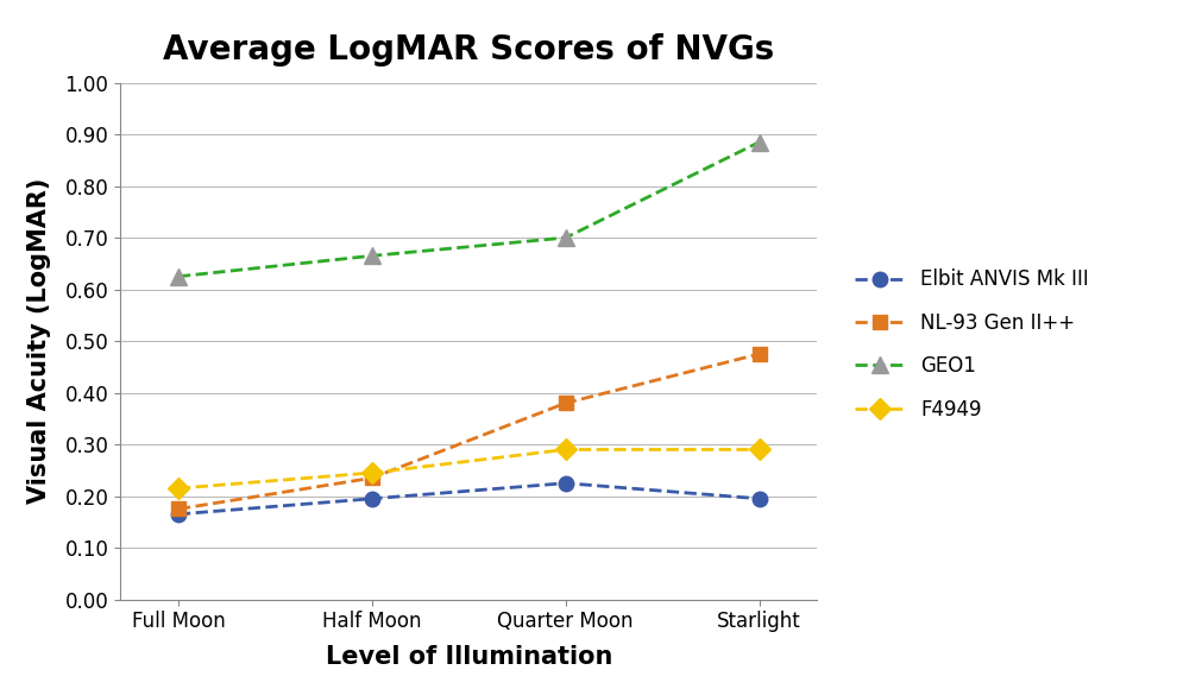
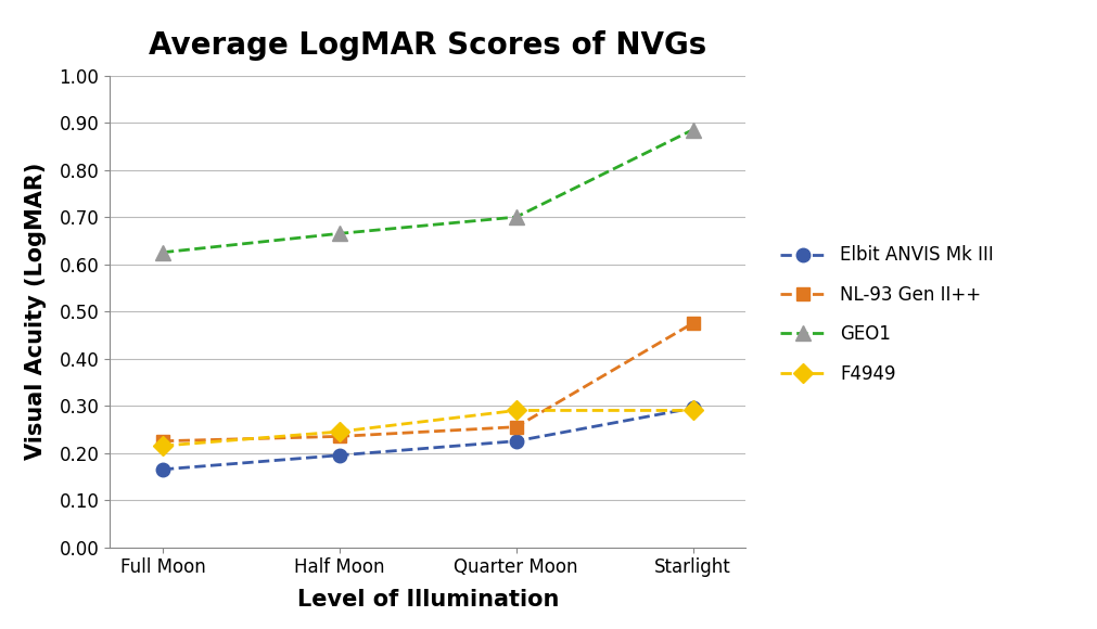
NL-93 Gen II++/Full Moon: 0.175 -> 0.225
NL-93 Gen II++/Quarter Moon: 0.380 -> 0.255
Elbit ANVIS Mk III/Starlight: 0.195 -> 0.295
